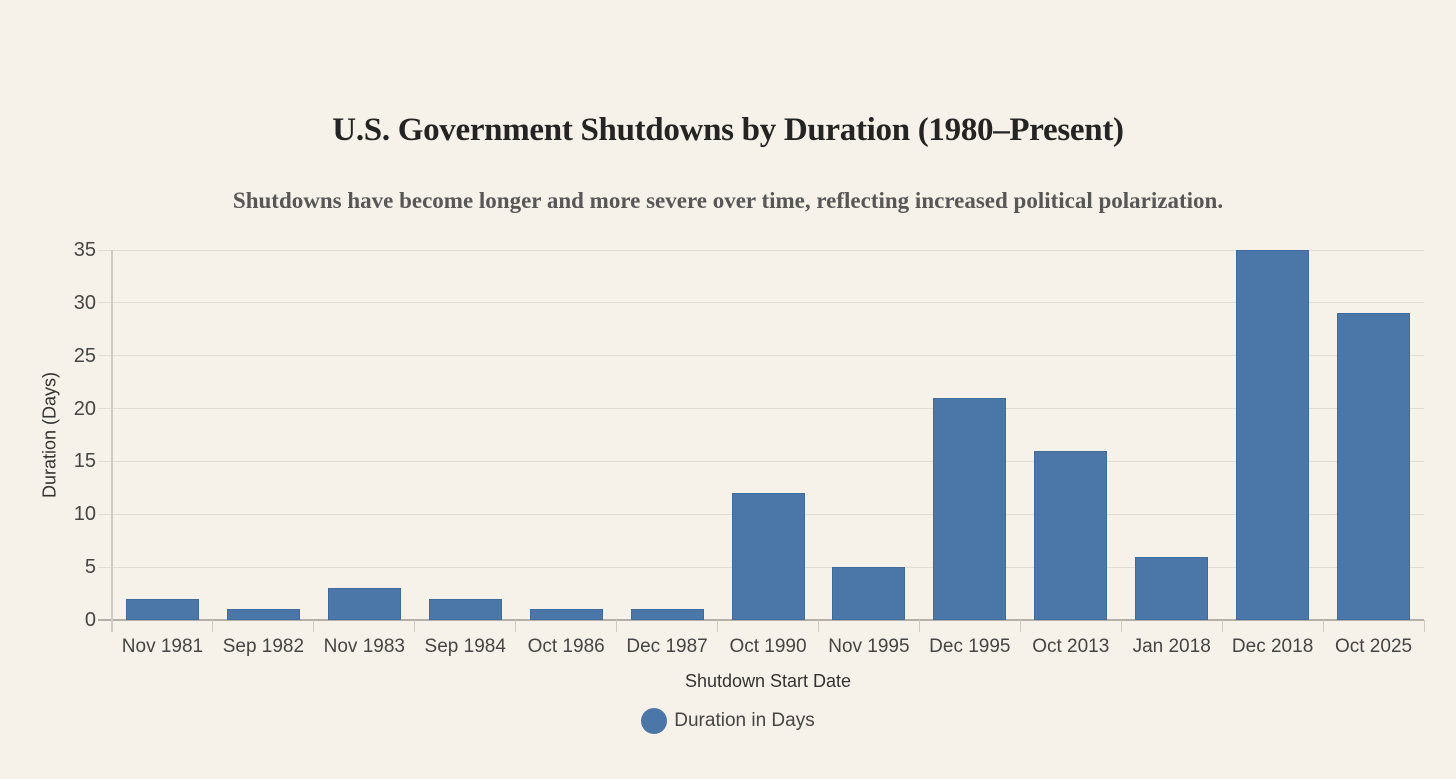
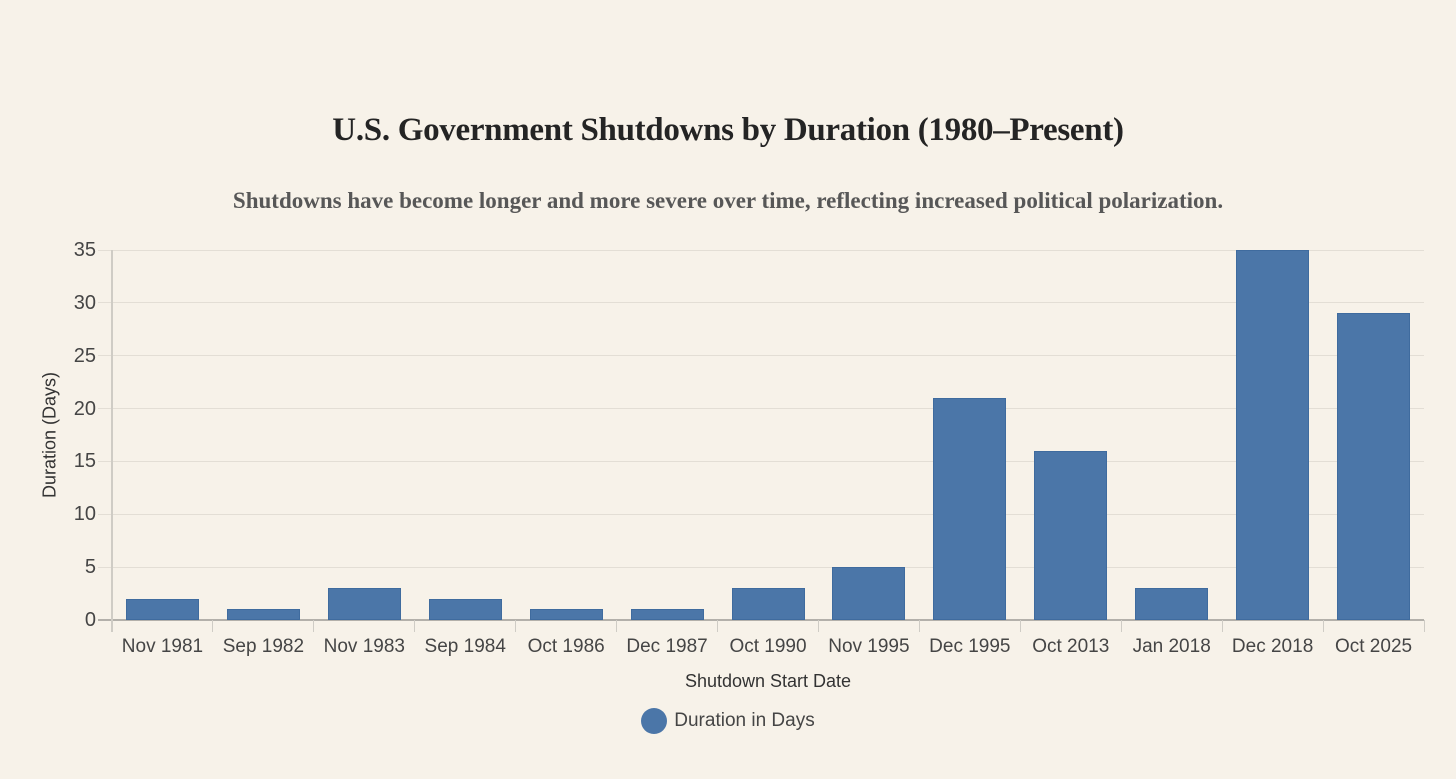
Oct 1990: 12 -> 3
Jan 2018: 6 -> 3
